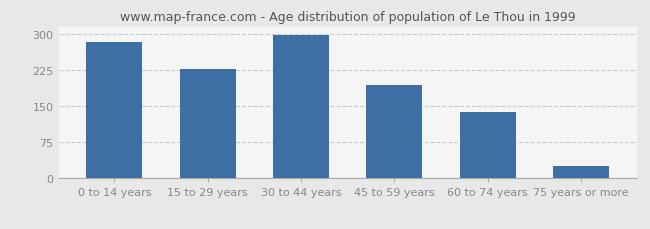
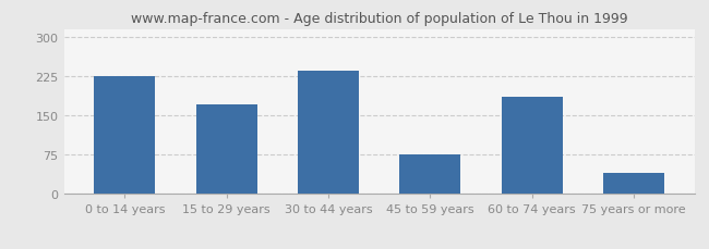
0 to 14 years: 283 -> 225
15 to 29 years: 228 -> 170
30 to 44 years: 298 -> 235
45 to 59 years: 193 -> 75
60 to 74 years: 138 -> 185
75 years or more: 25 -> 40
